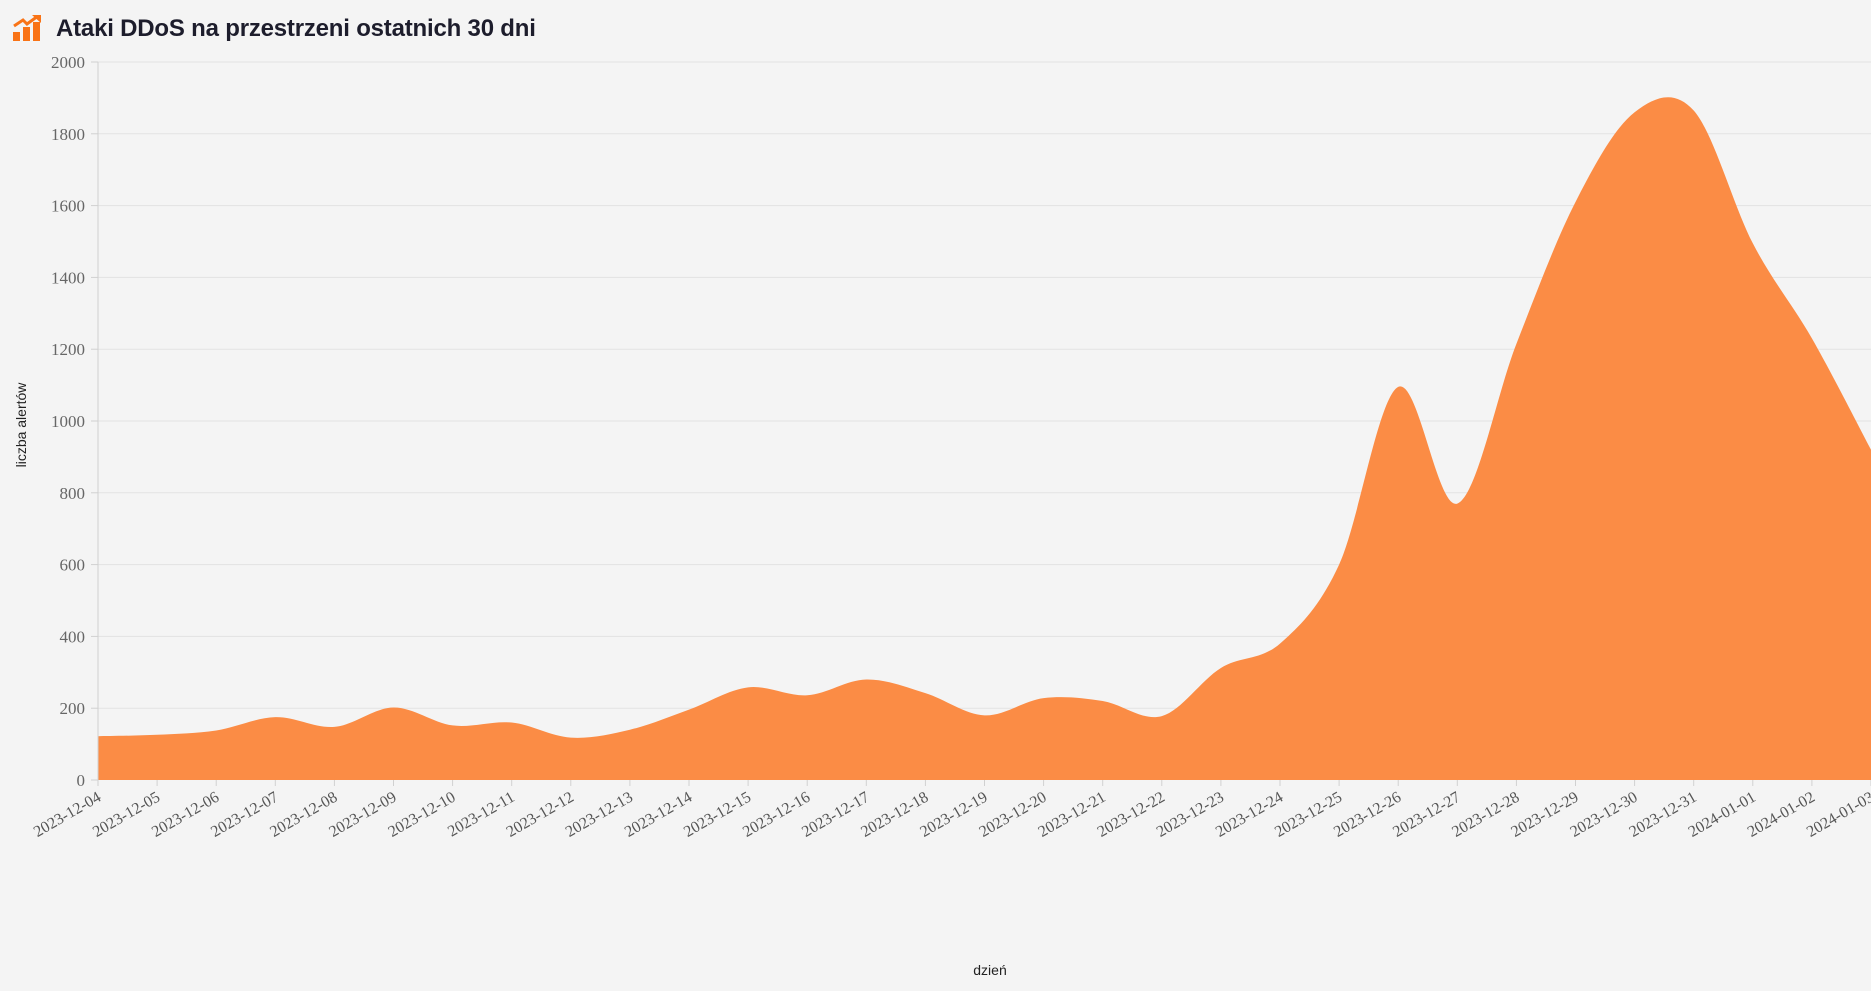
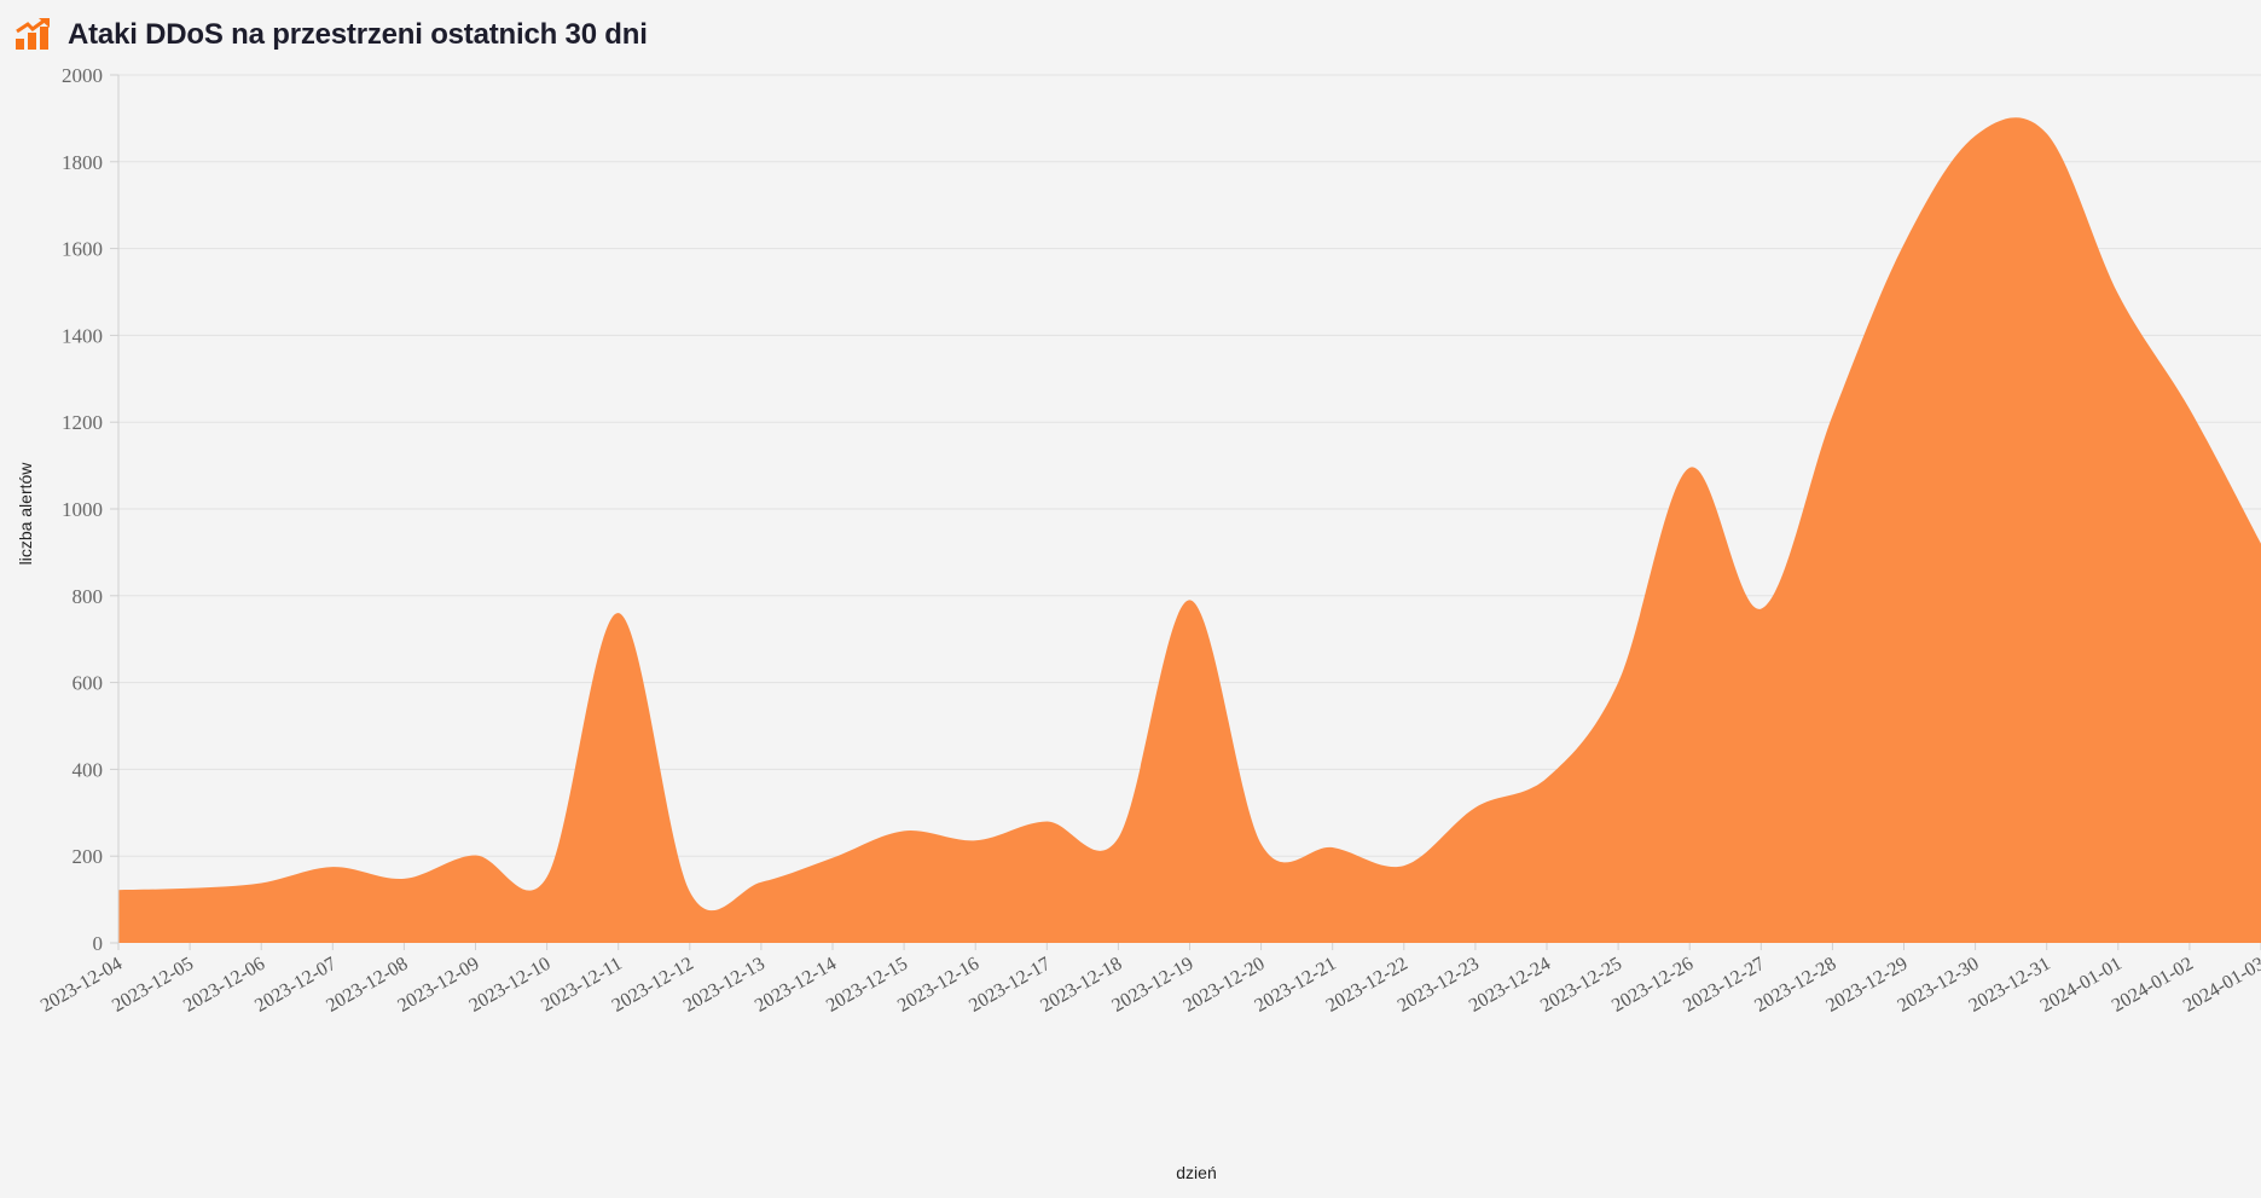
2023-12-11: 160 -> 760
2023-12-19: 180 -> 790
